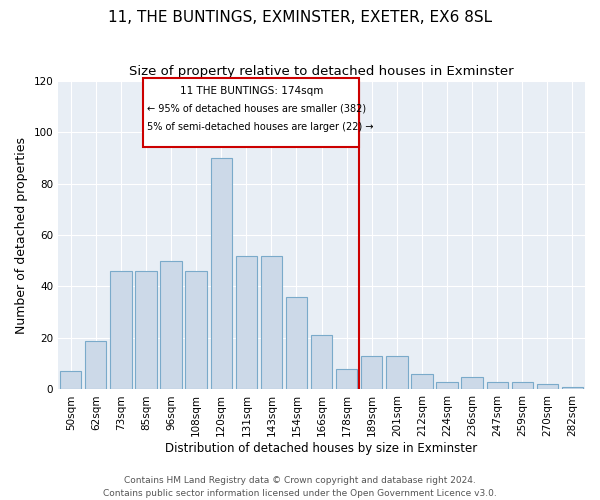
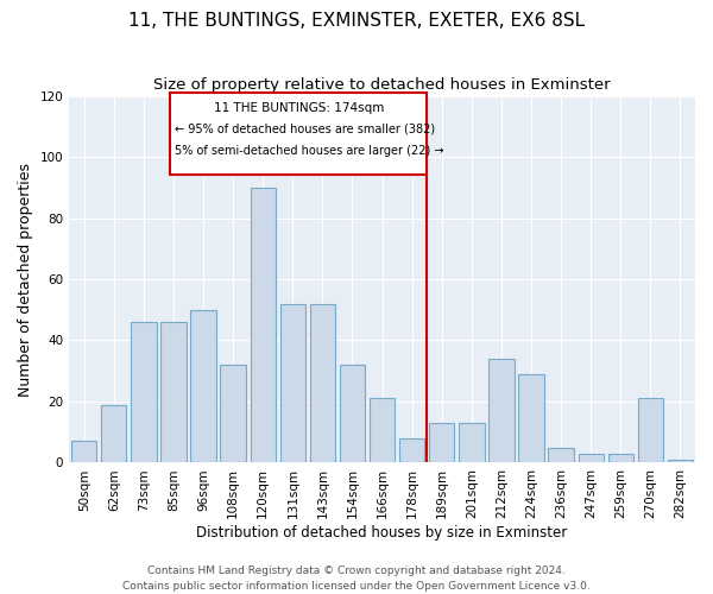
108sqm: 46 -> 32
154sqm: 36 -> 32
212sqm: 6 -> 34
224sqm: 3 -> 29
270sqm: 2 -> 21
